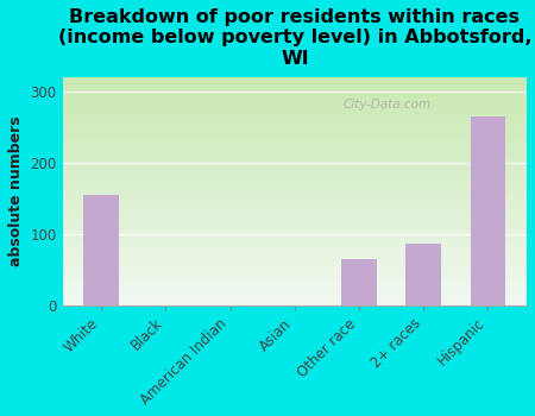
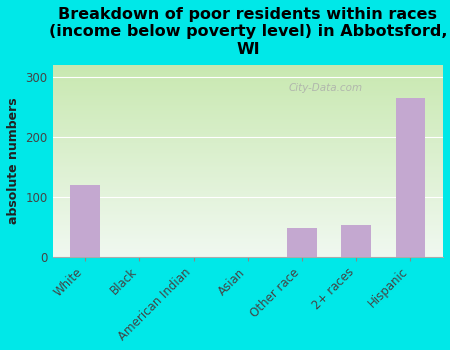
White: 154 -> 120
Other race: 64 -> 47
2+ races: 86 -> 52
